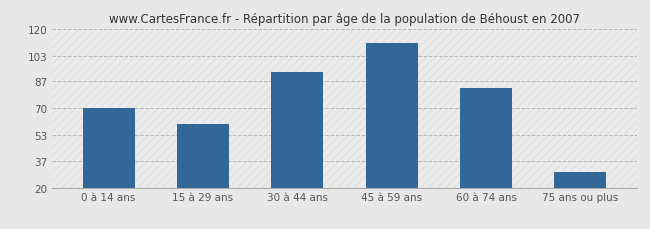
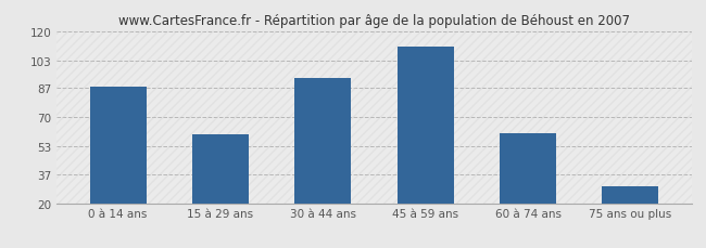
0 à 14 ans: 70 -> 88
60 à 74 ans: 83 -> 61
